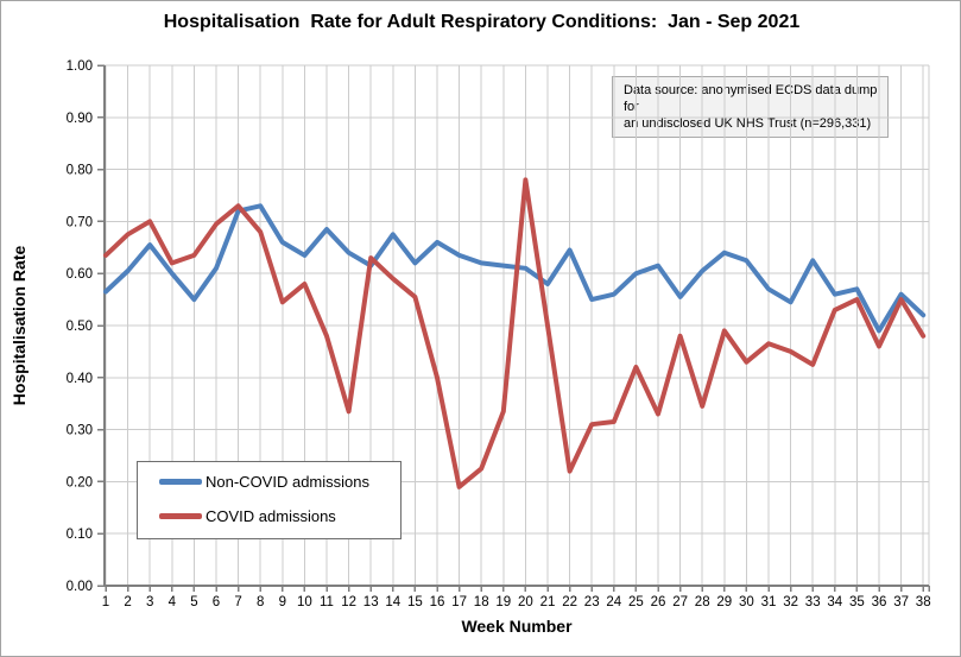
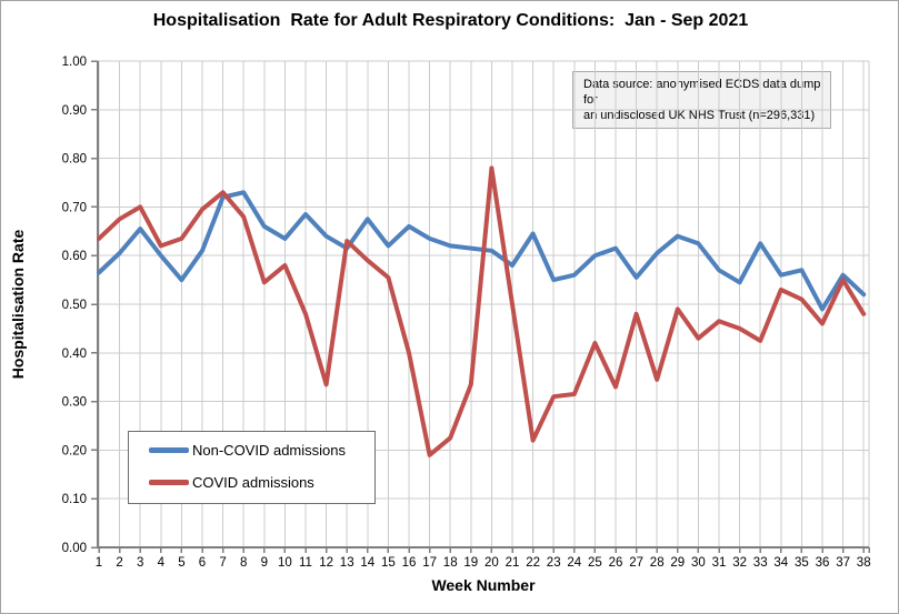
COVID admissions/35: 0.55 -> 0.51
